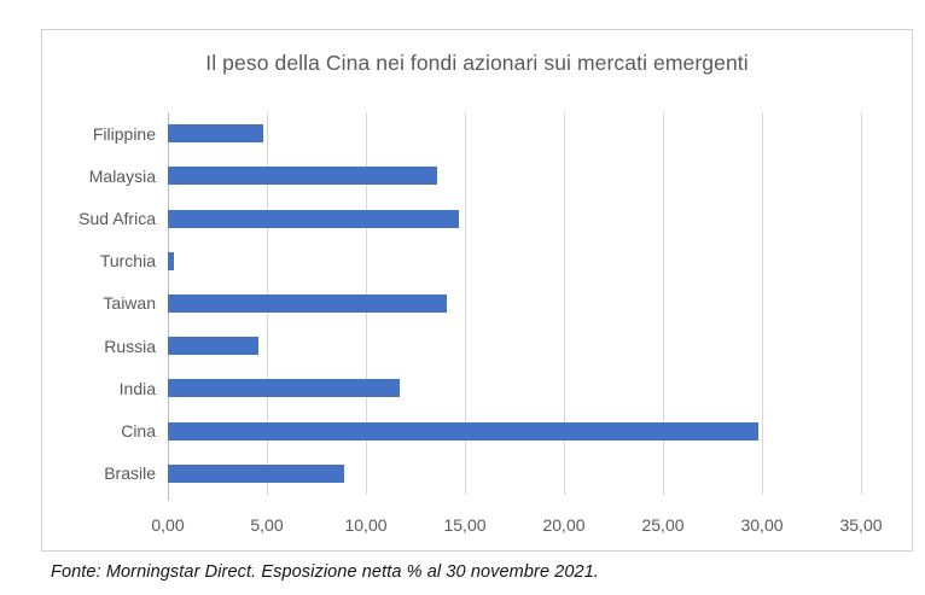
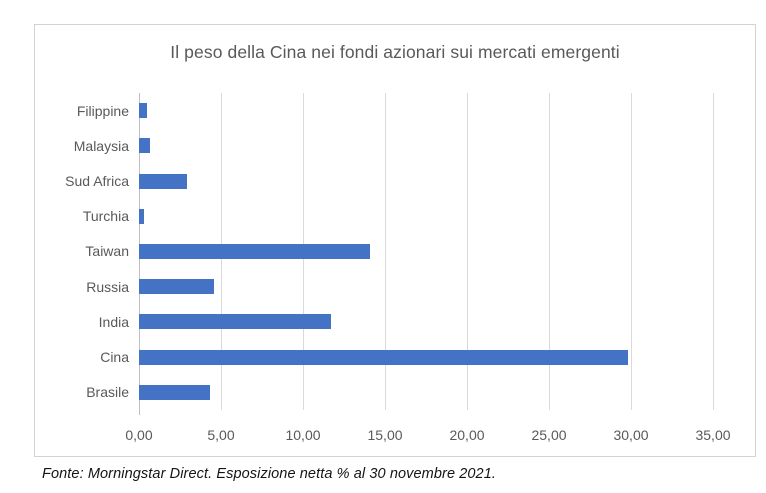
Filippine: 4,8 -> 0,5
Malaysia: 13,6 -> 0,7
Sud Africa: 14,7 -> 2,9
Brasile: 8,9 -> 4,3
